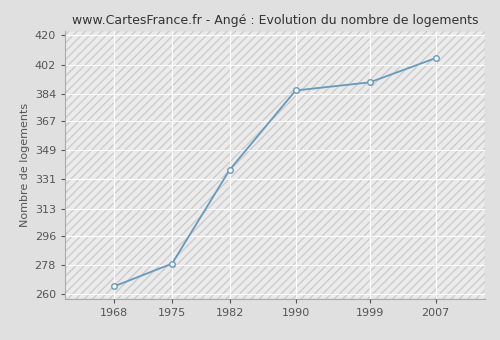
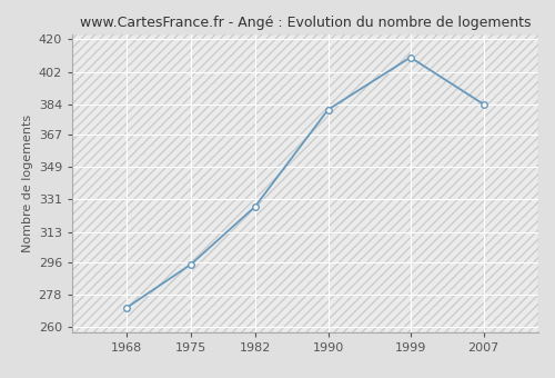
1968: 265 -> 271
1975: 279 -> 295
1982: 337 -> 327
1990: 386 -> 381
1999: 391 -> 410
2007: 406 -> 384
